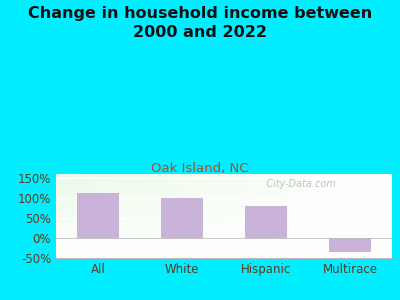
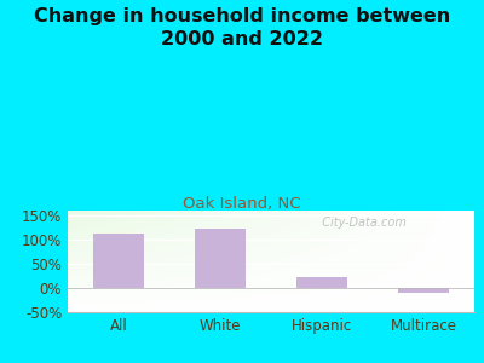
White: 100% -> 122%
Hispanic: 80% -> 22%
Multirace: -35% -> -10%
